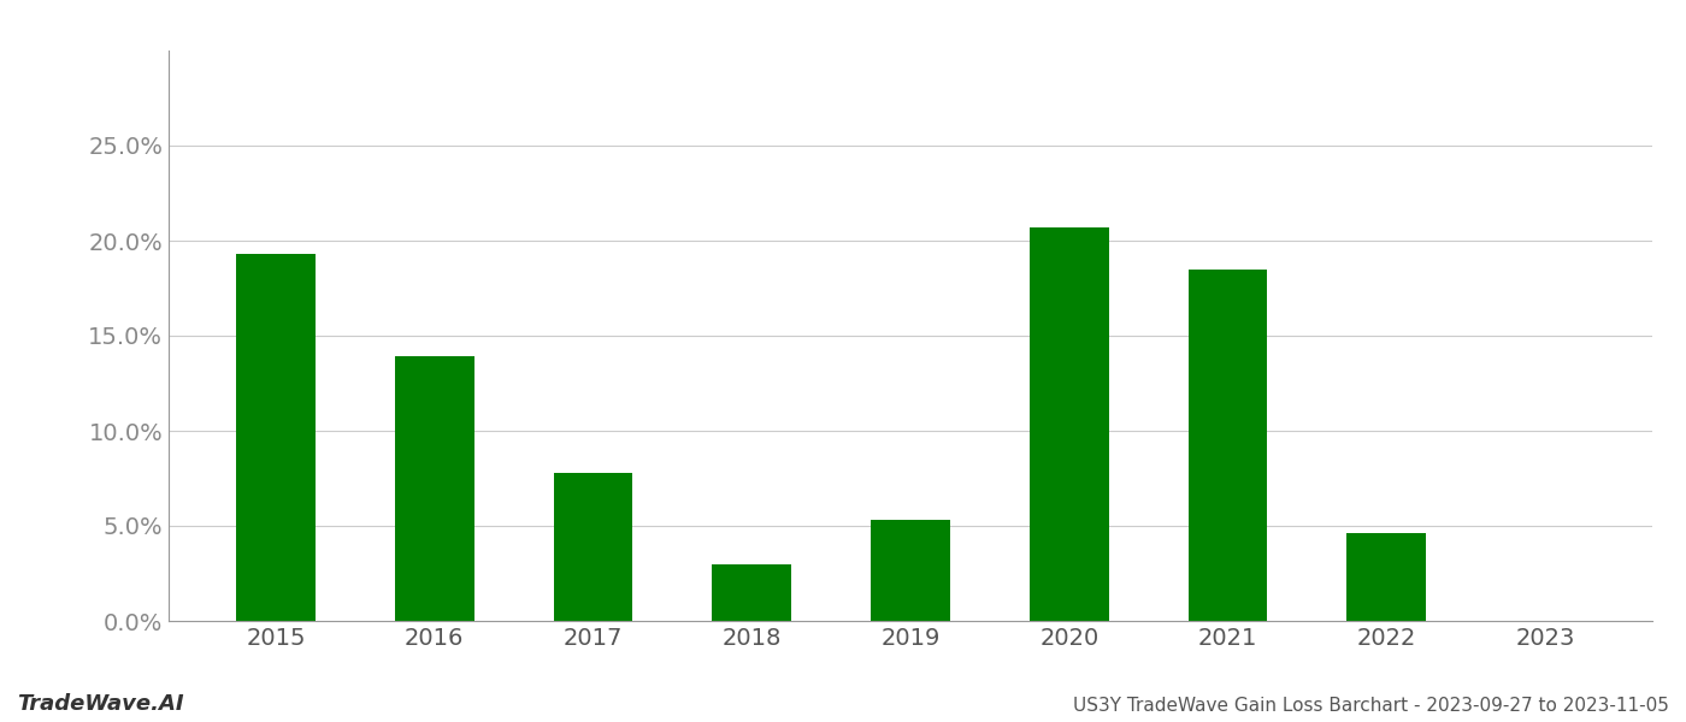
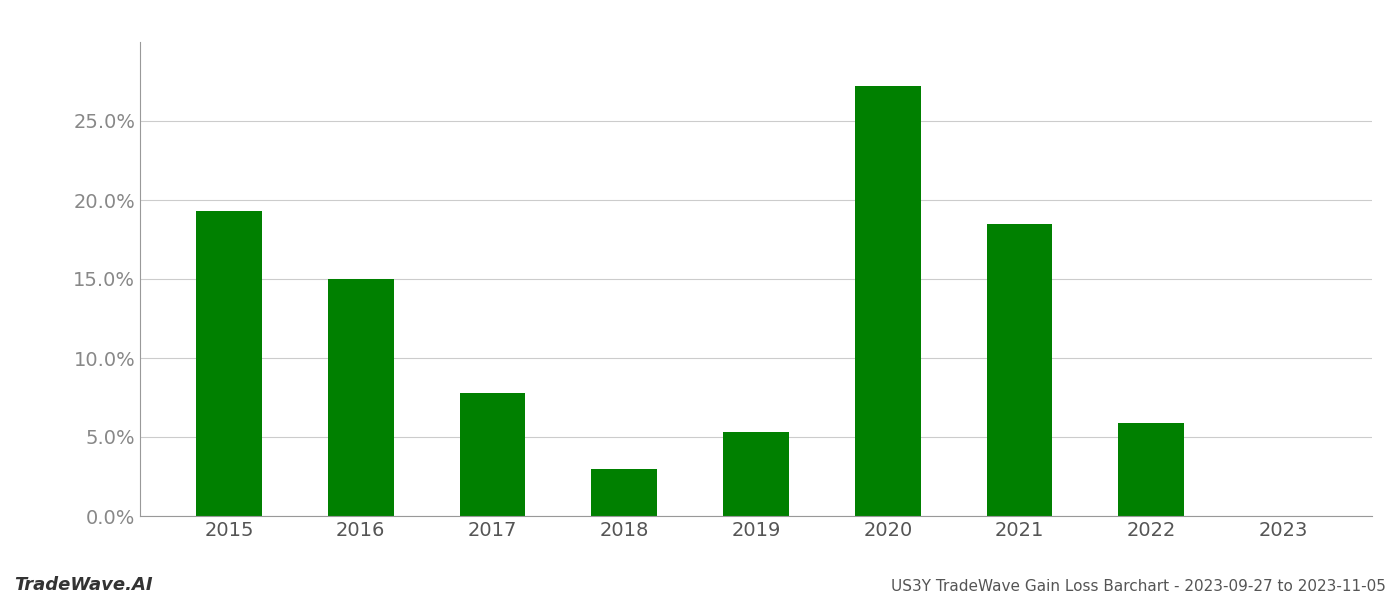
2016: 13.9% -> 15.0%
2020: 20.7% -> 27.2%
2022: 4.6% -> 5.9%
